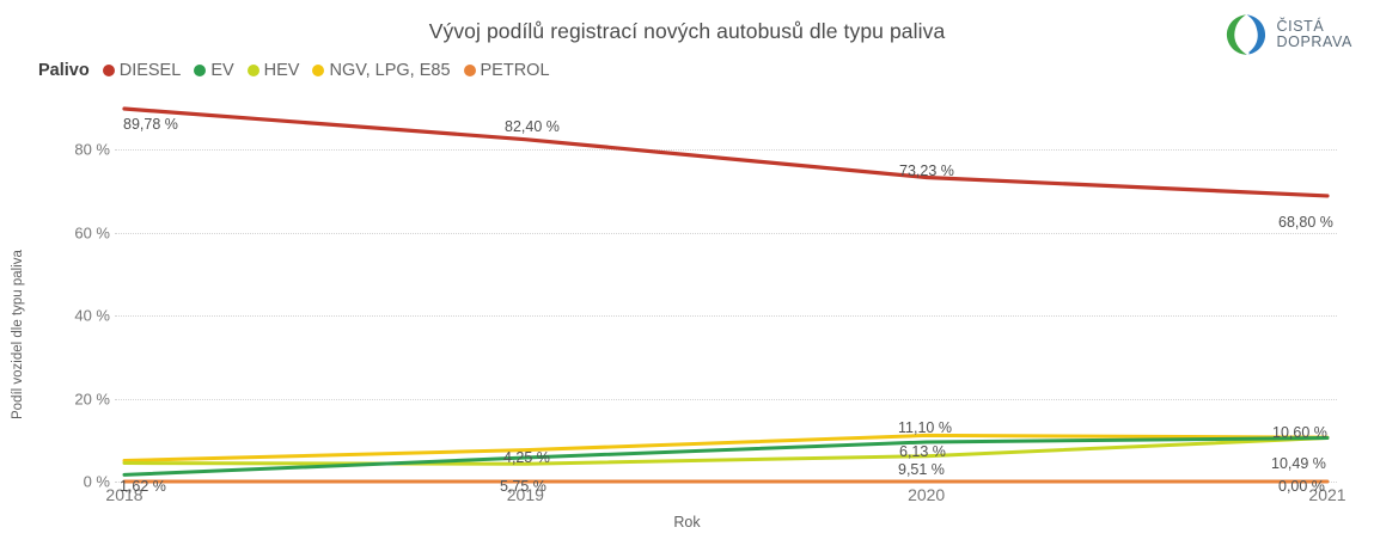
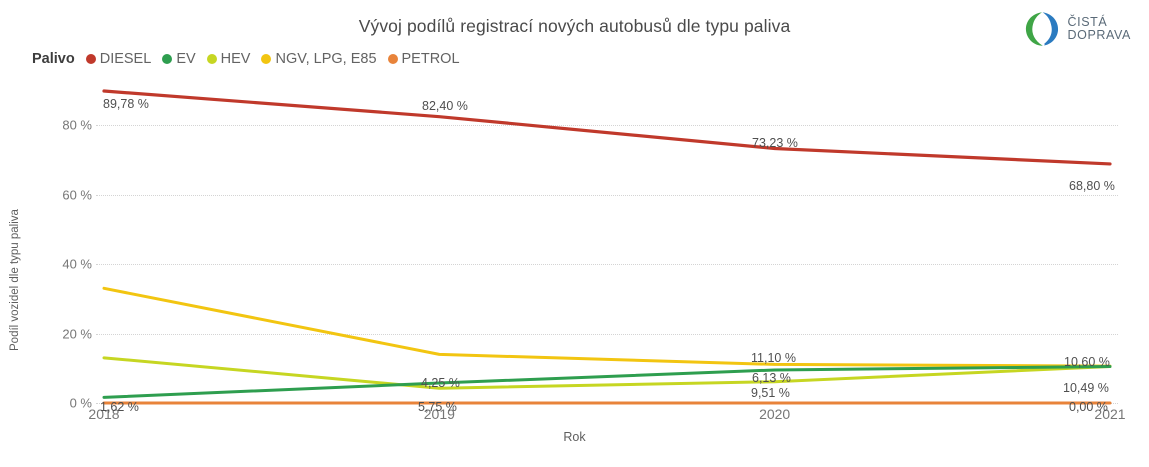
HEV/2018: 4% -> 13%
NGV, LPG, E85/2018: 5% -> 33%
NGV, LPG, E85/2019: 8% -> 14%
